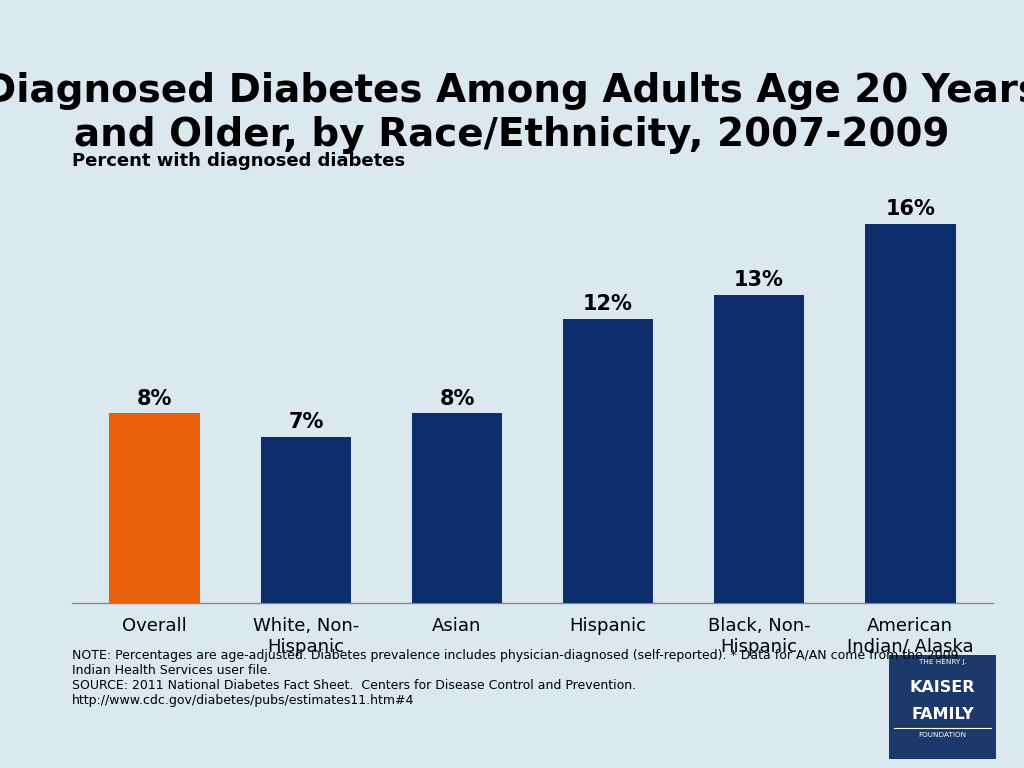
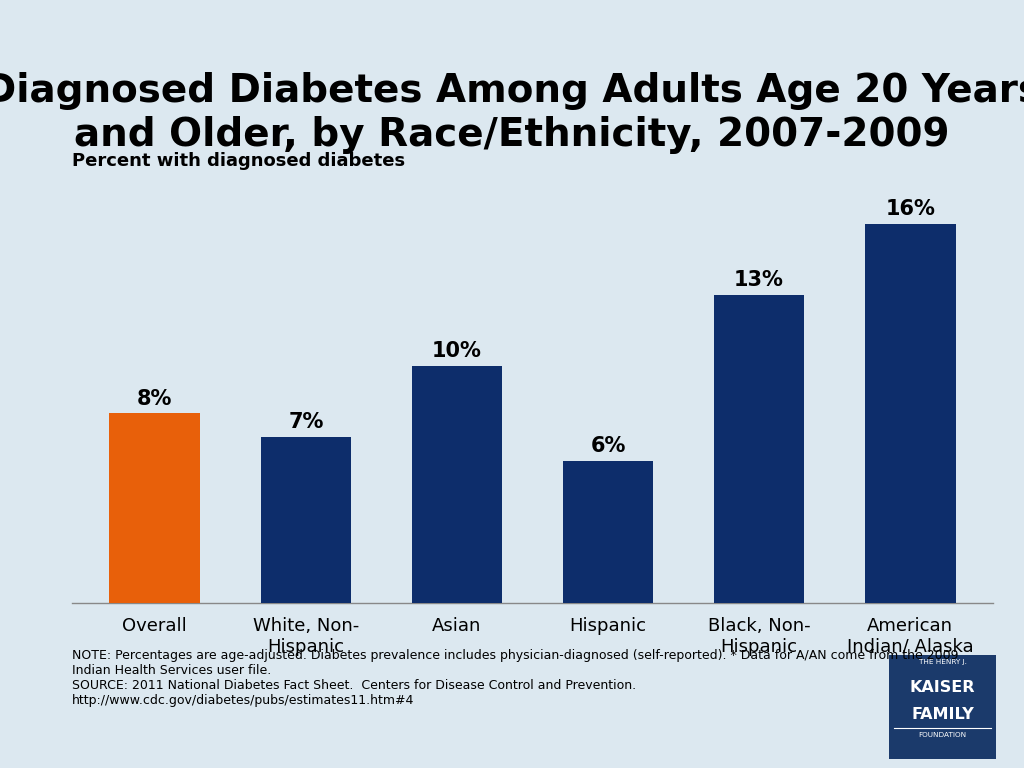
Asian: 8% -> 10%
Hispanic: 12% -> 6%
